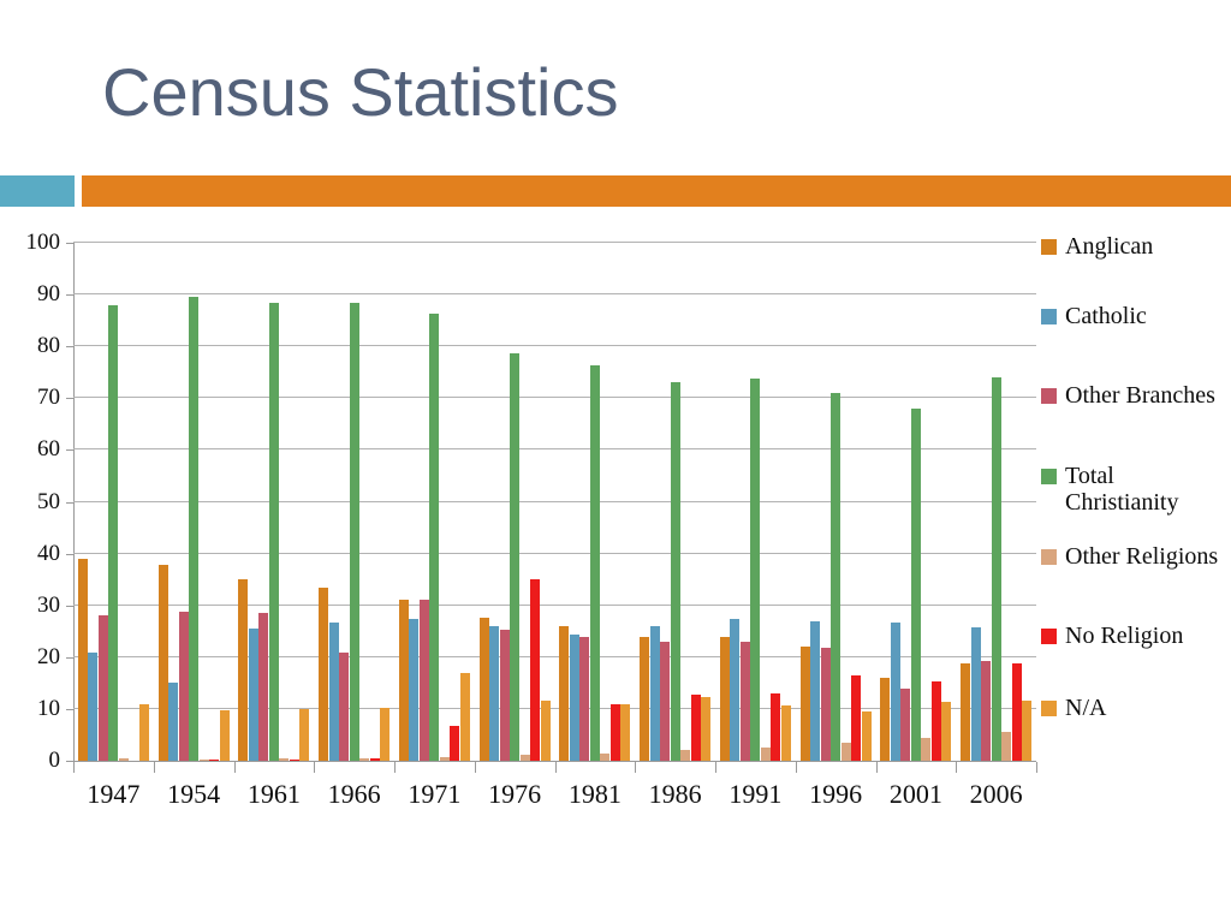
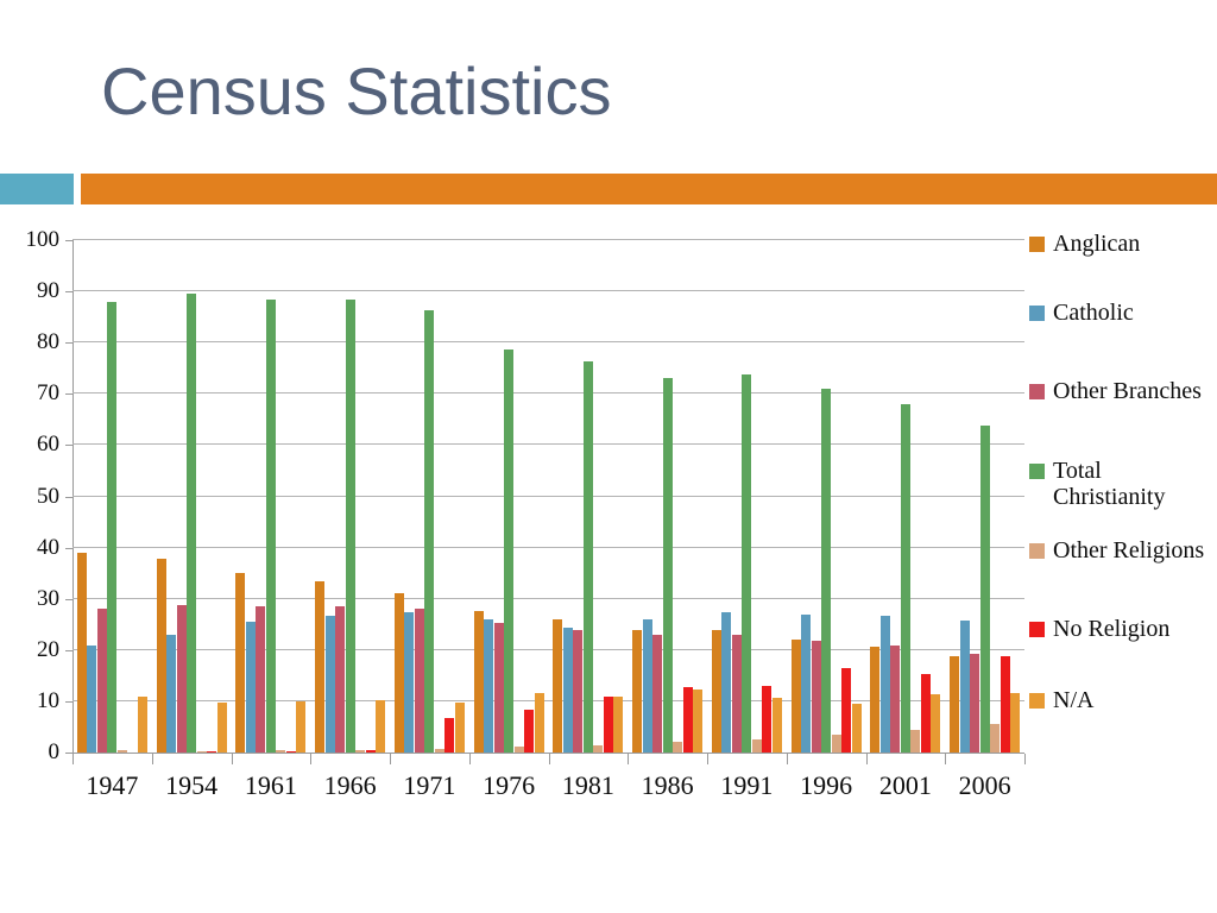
Catholic/1954: 15 -> 23
Other Branches/1966: 21 -> 28
Other Branches/1971: 31 -> 28
N/A/1971: 17 -> 10
No Religion/1976: 35 -> 8
Anglican/2001: 16 -> 21
Other Branches/2001: 14 -> 21
Total Christianity/2006: 74 -> 64
